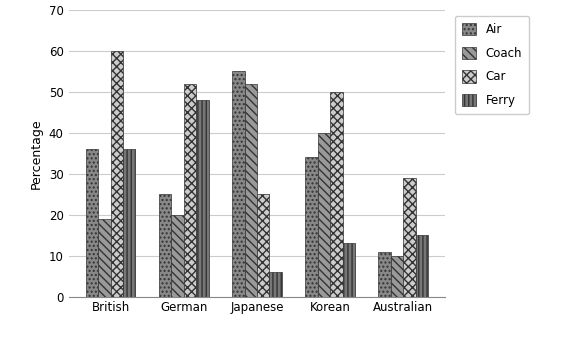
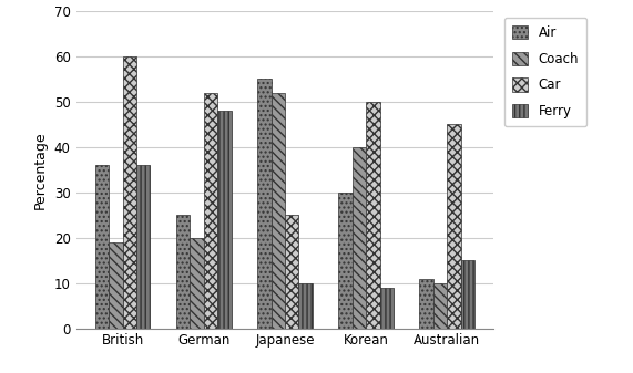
Ferry/Japanese: 6 -> 10
Air/Korean: 34 -> 30
Ferry/Korean: 13 -> 9
Car/Australian: 29 -> 45
